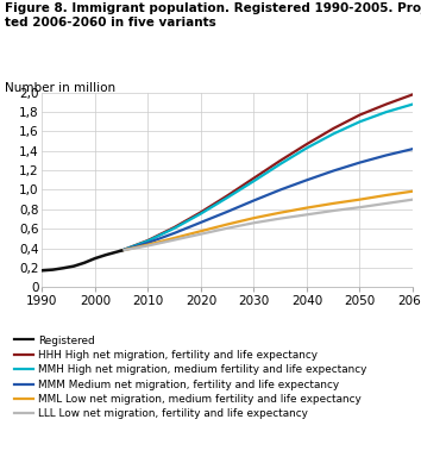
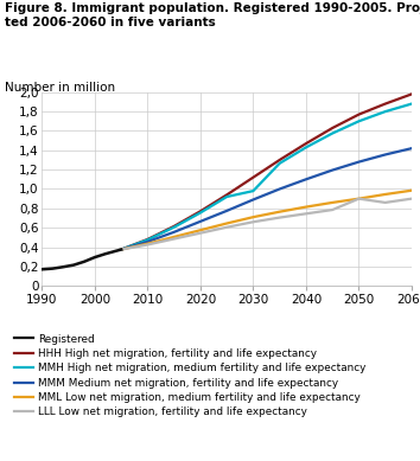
MMH High net migration, medium fertility and life expectancy/2030: 1,09 -> 0,98
LLL Low net migration, fertility and life expectancy/2050: 0,82 -> 0,90
